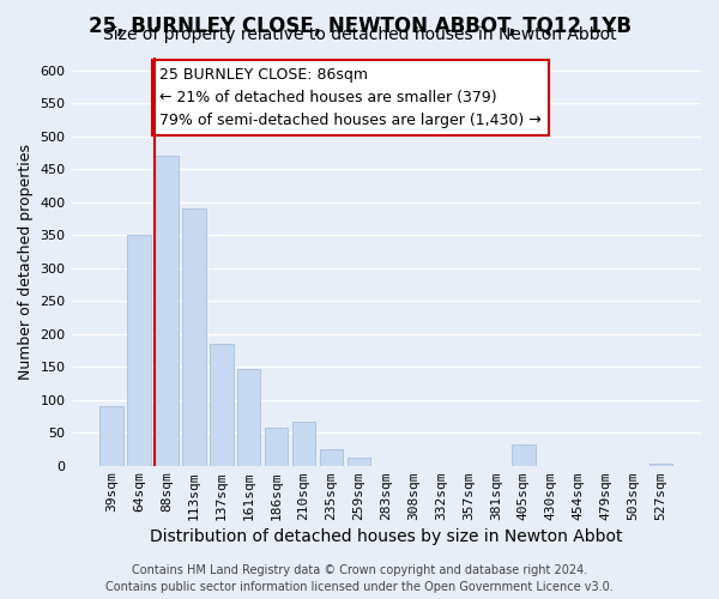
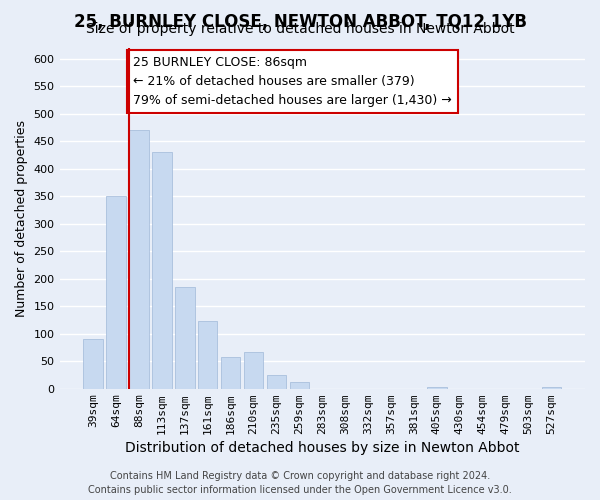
113sqm: 390 -> 430
161sqm: 146 -> 123
405sqm: 32 -> 3
